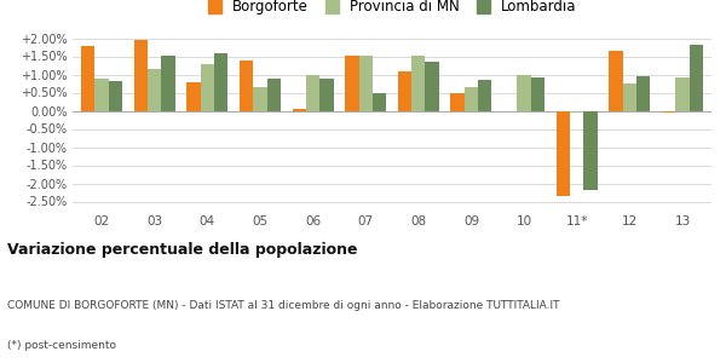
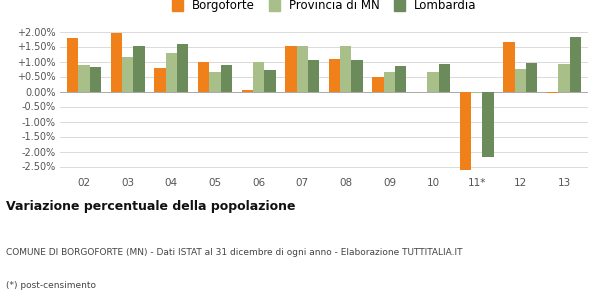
Borgoforte/05: 1.40% -> 0.98%
Lombardia/06: 0.90% -> 0.72%
Lombardia/07: 0.50% -> 1.04%
Lombardia/08: 1.35% -> 1.04%
Provincia di MN/10: 1.00% -> 0.65%
Borgoforte/11*: -2.35% -> -2.60%
